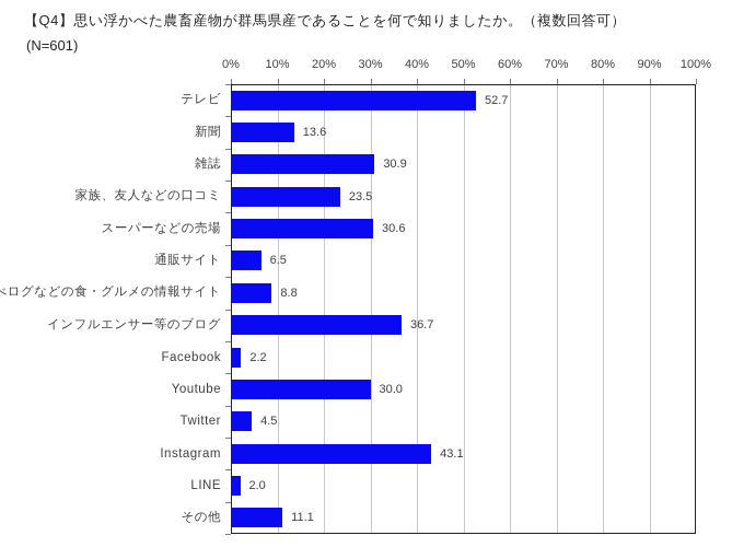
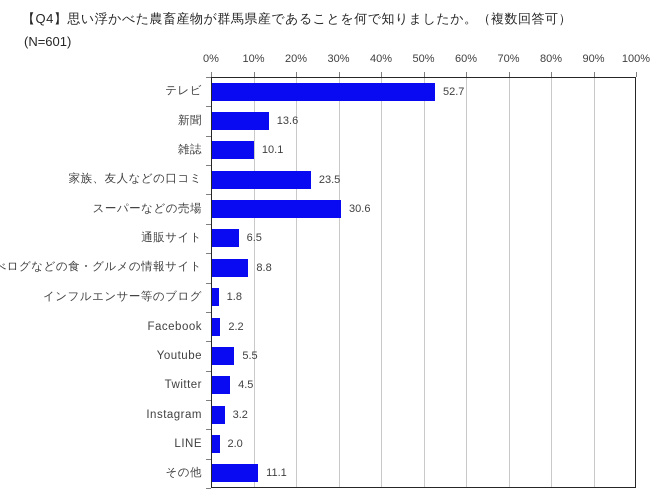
雑誌: 30.9 -> 10.1
インフルエンサー等のブログ: 36.7 -> 1.8
Youtube: 30.0 -> 5.5
Instagram: 43.1 -> 3.2
